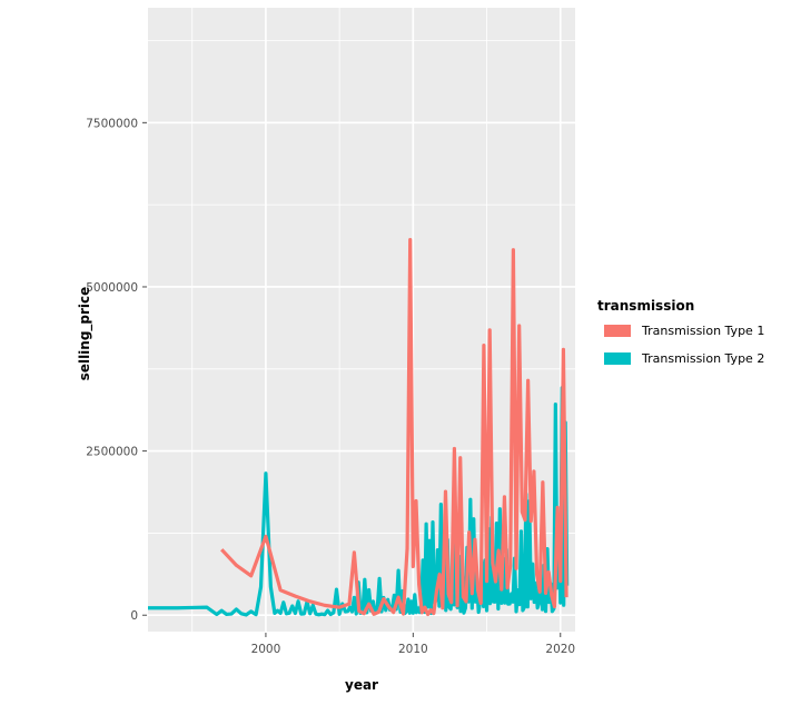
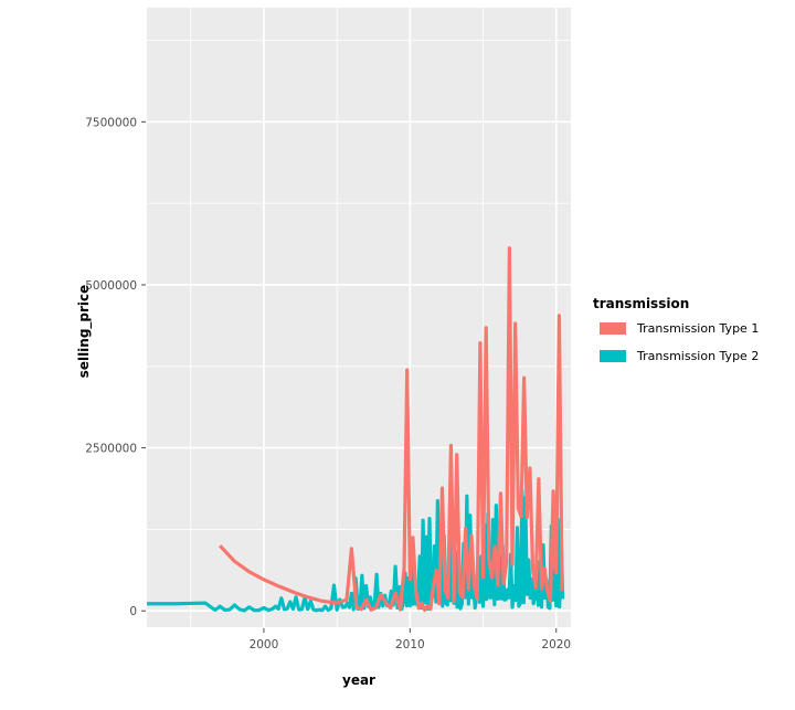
Transmission Type 1/2000: 1200000 -> 500000
Transmission Type 2/2000: 3600000 -> 100000
Transmission Type 1/2010: 6500000 -> 4200000
Transmission Type 2/2010: 500000 -> 1200000
Transmission Type 1/2020: 4200000 -> 4700000
Transmission Type 2/2020: 3700000 -> 1500000
